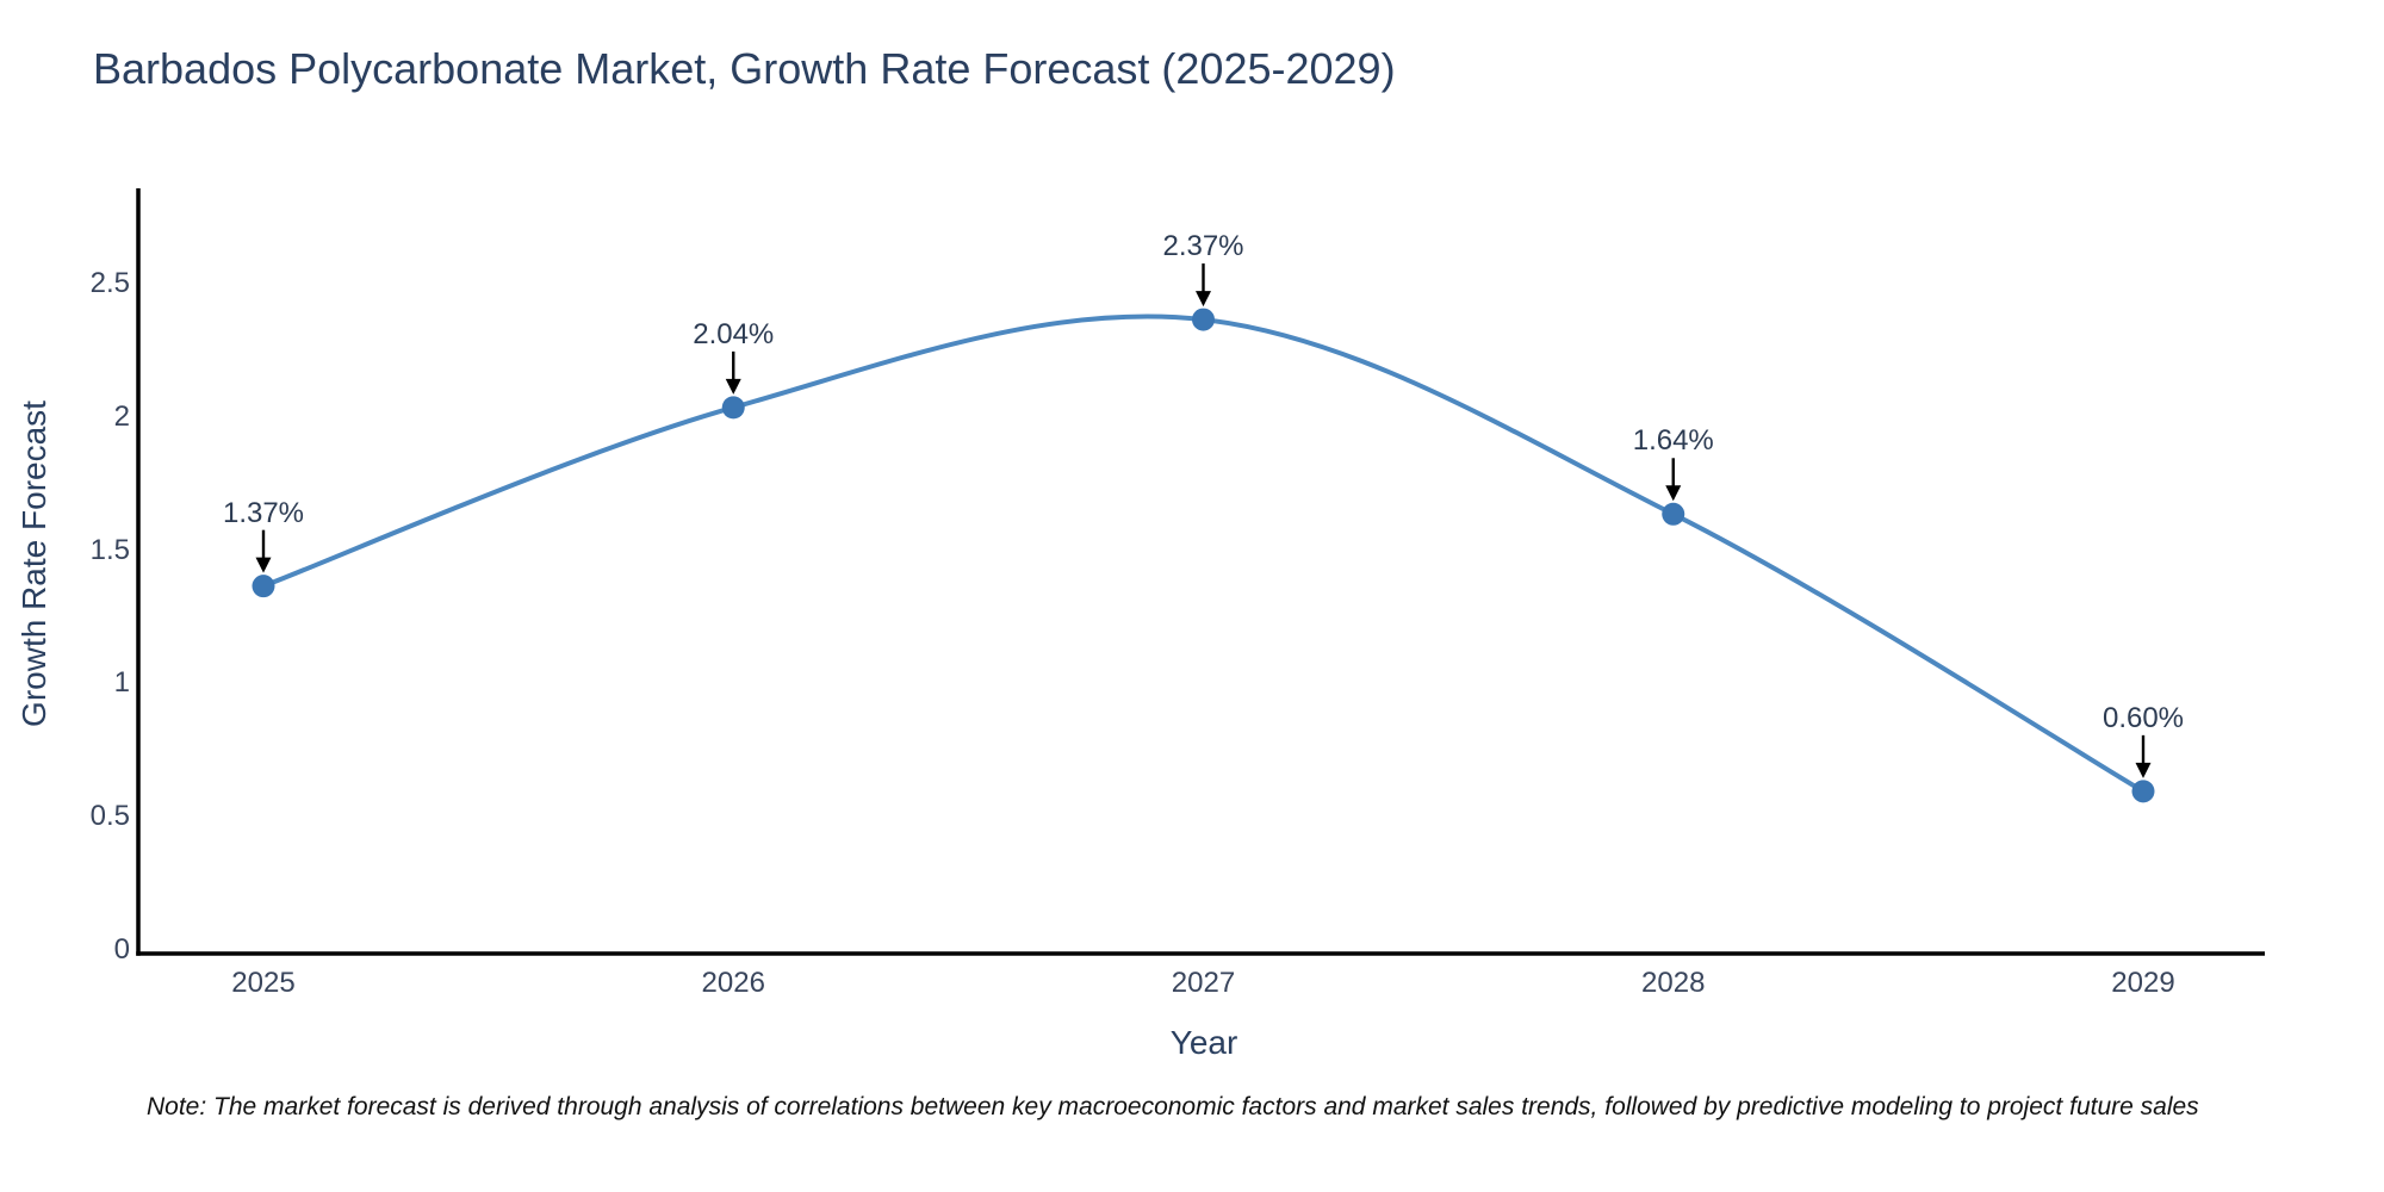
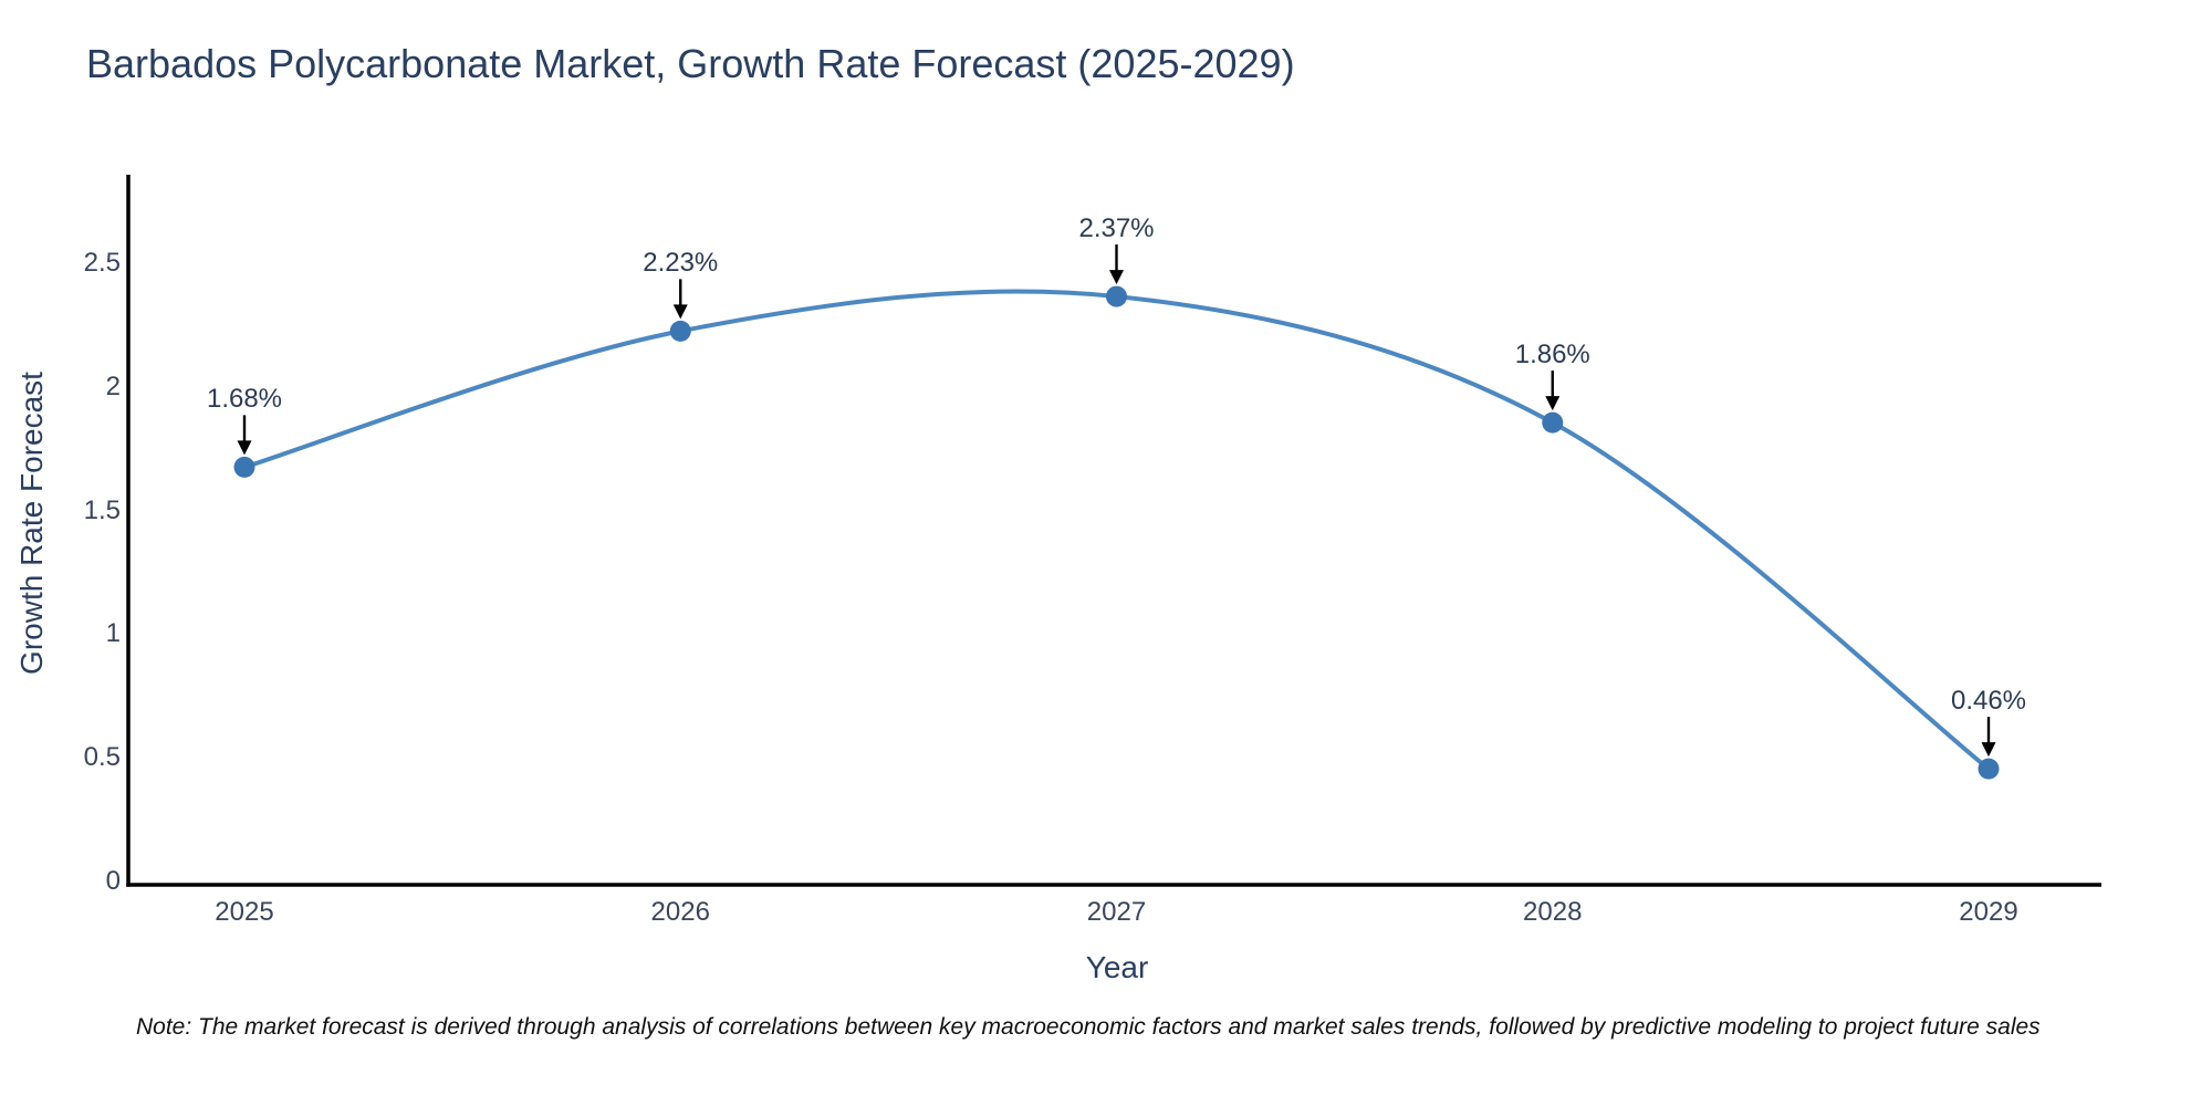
2025: 1.37% -> 1.68%
2026: 2.04% -> 2.23%
2028: 1.64% -> 1.86%
2029: 0.60% -> 0.46%
